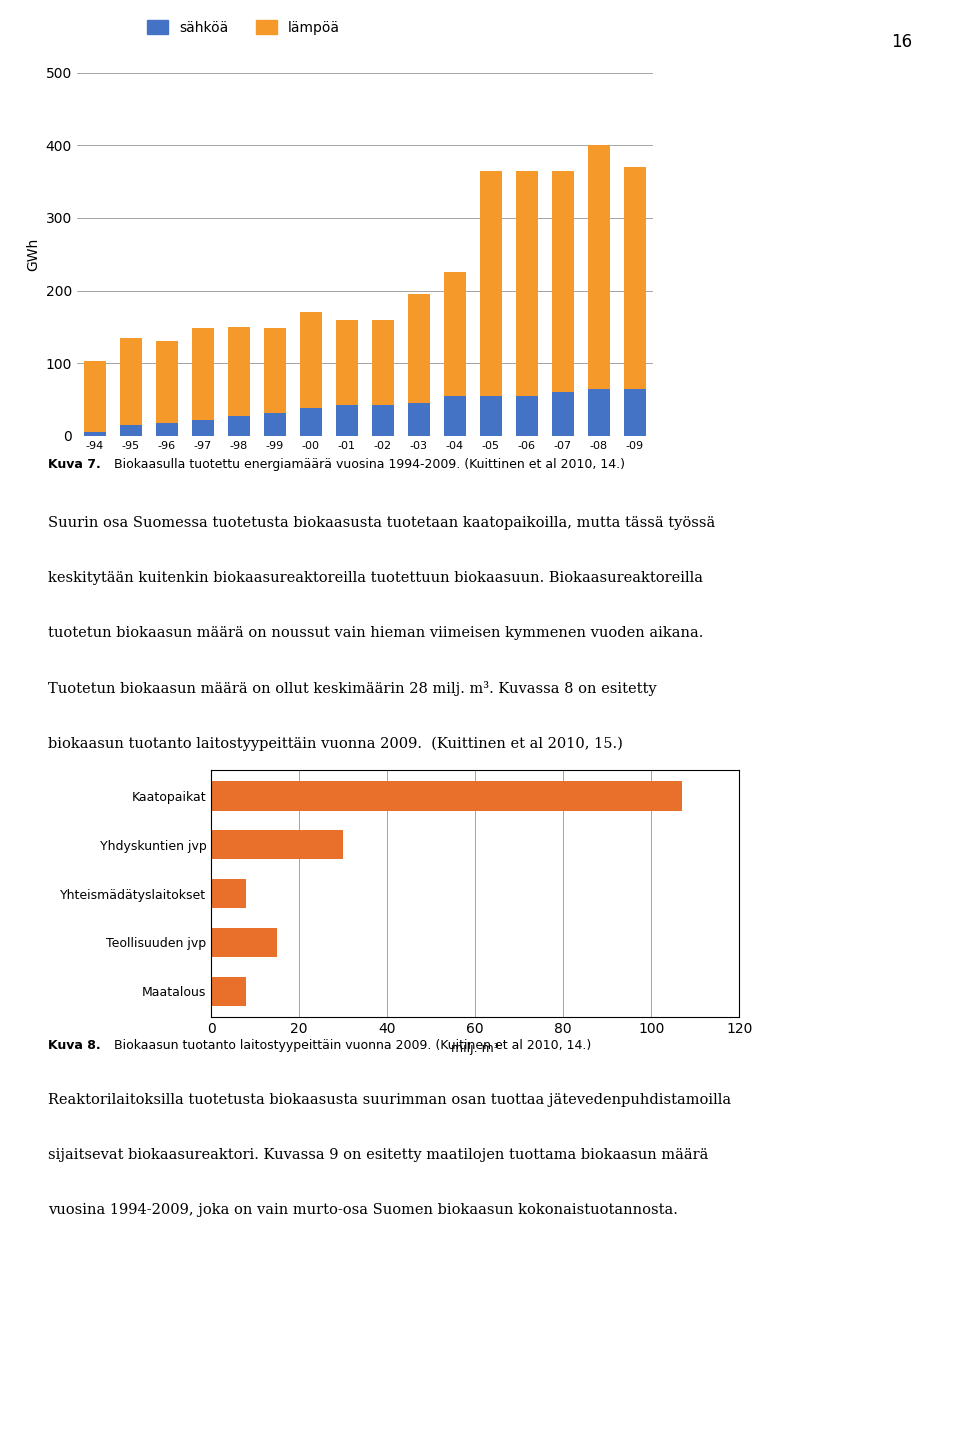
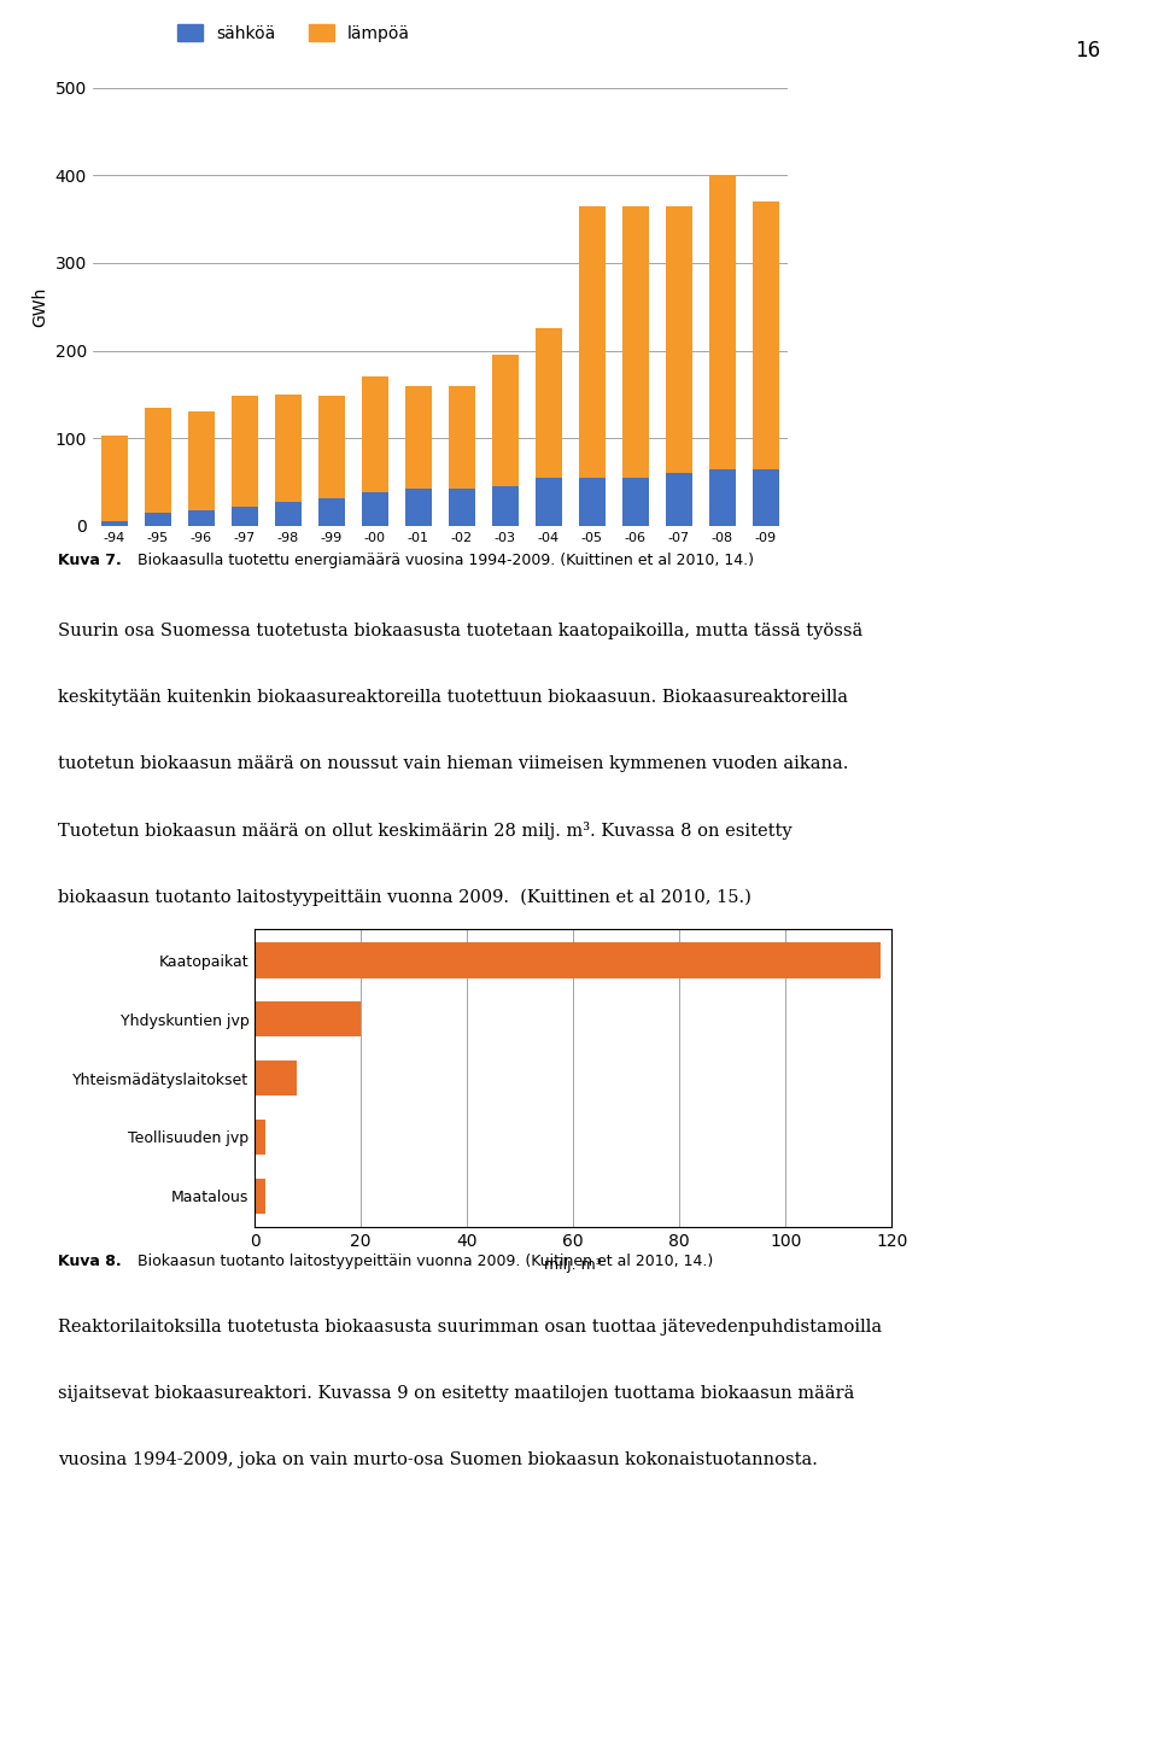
Kaatopaikat: 107 -> 118
Yhdyskuntien jvp: 30 -> 20
Teollisuuden jvp: 15 -> 2
Maatalous: 8 -> 2
